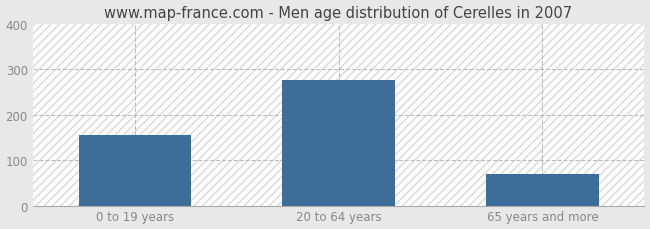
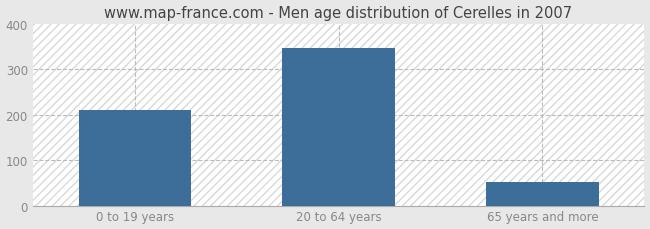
0 to 19 years: 155 -> 210
20 to 64 years: 275 -> 347
65 years and more: 70 -> 52
